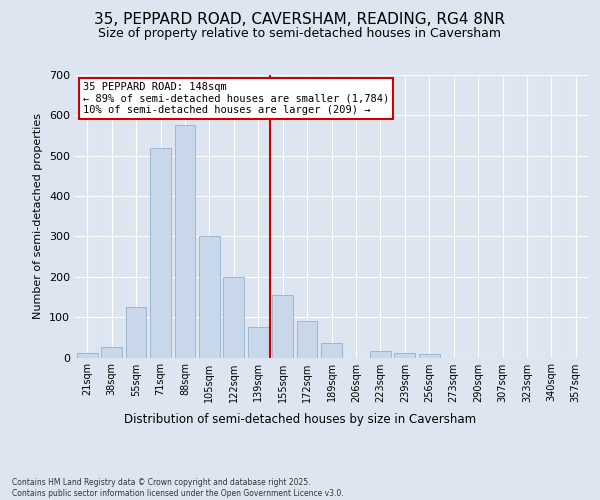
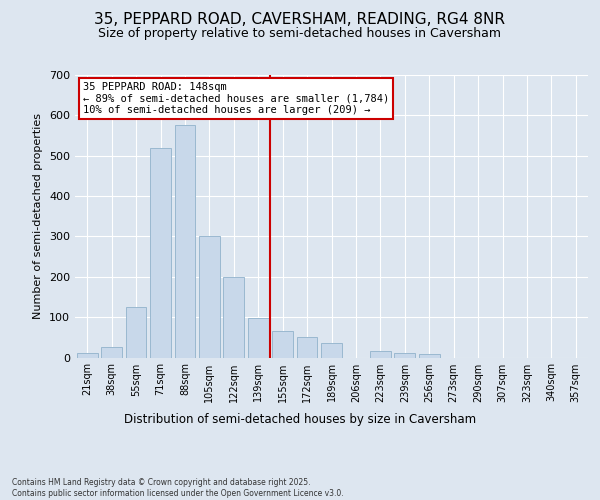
139sqm: 75 -> 97
155sqm: 155 -> 65
172sqm: 90 -> 50
